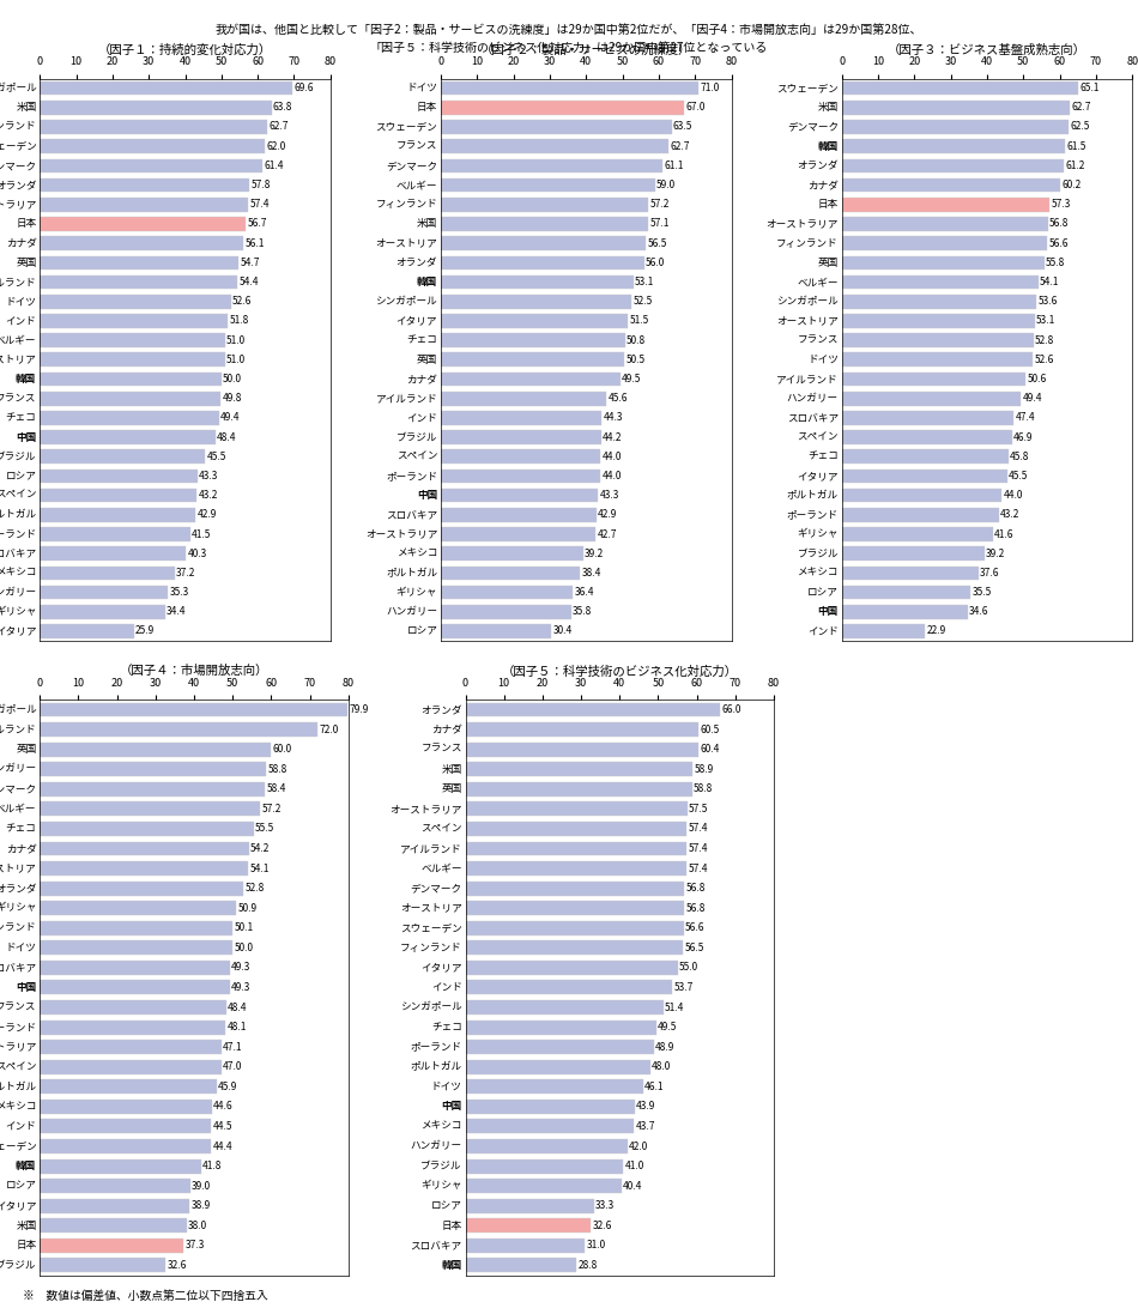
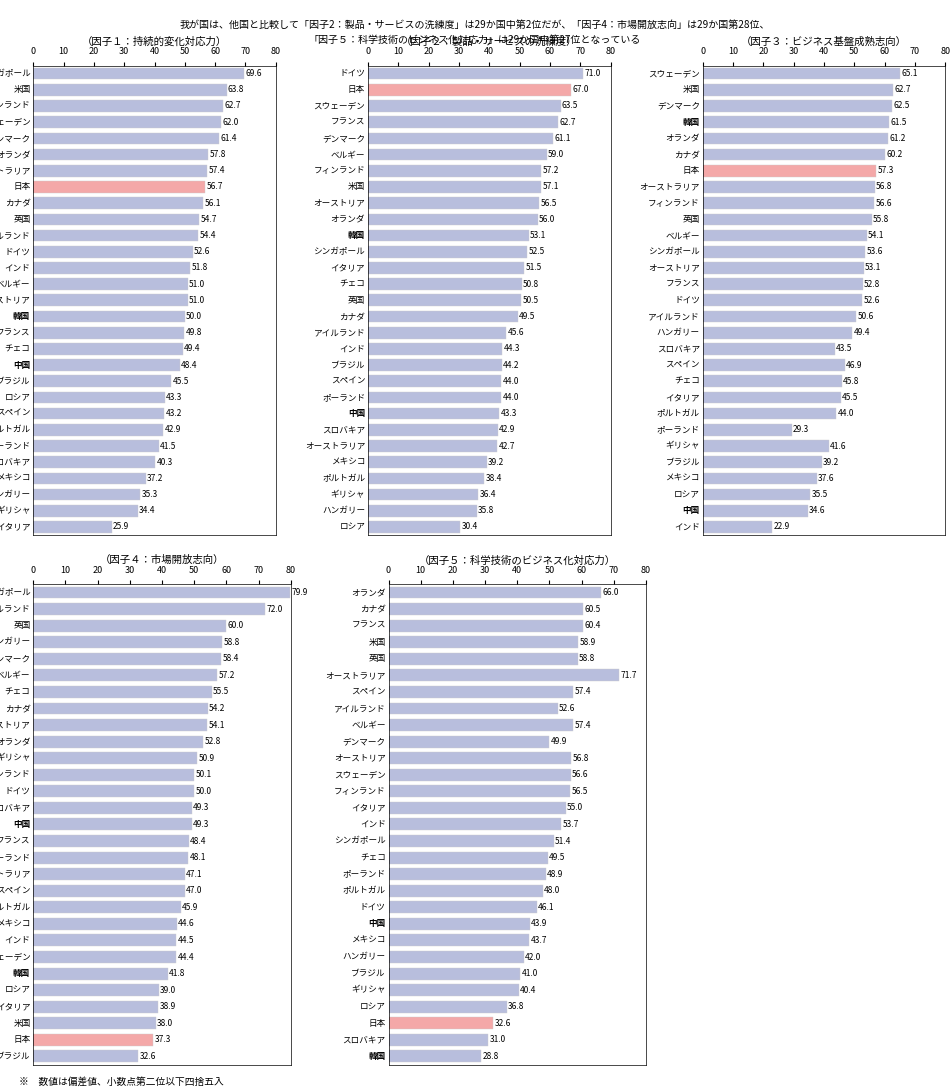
（因子３：ビジネス基盤成熟志向）/スロバキア: 47.4 -> 43.5
（因子３：ビジネス基盤成熟志向）/ポーランド: 43.2 -> 29.3
（因子５：科学技術のビジネス化対応力）/オーストラリア: 57.5 -> 71.7
（因子５：科学技術のビジネス化対応力）/アイルランド: 57.4 -> 52.6
（因子５：科学技術のビジネス化対応力）/デンマーク: 56.8 -> 49.9
（因子５：科学技術のビジネス化対応力）/ロシア: 33.3 -> 36.8
